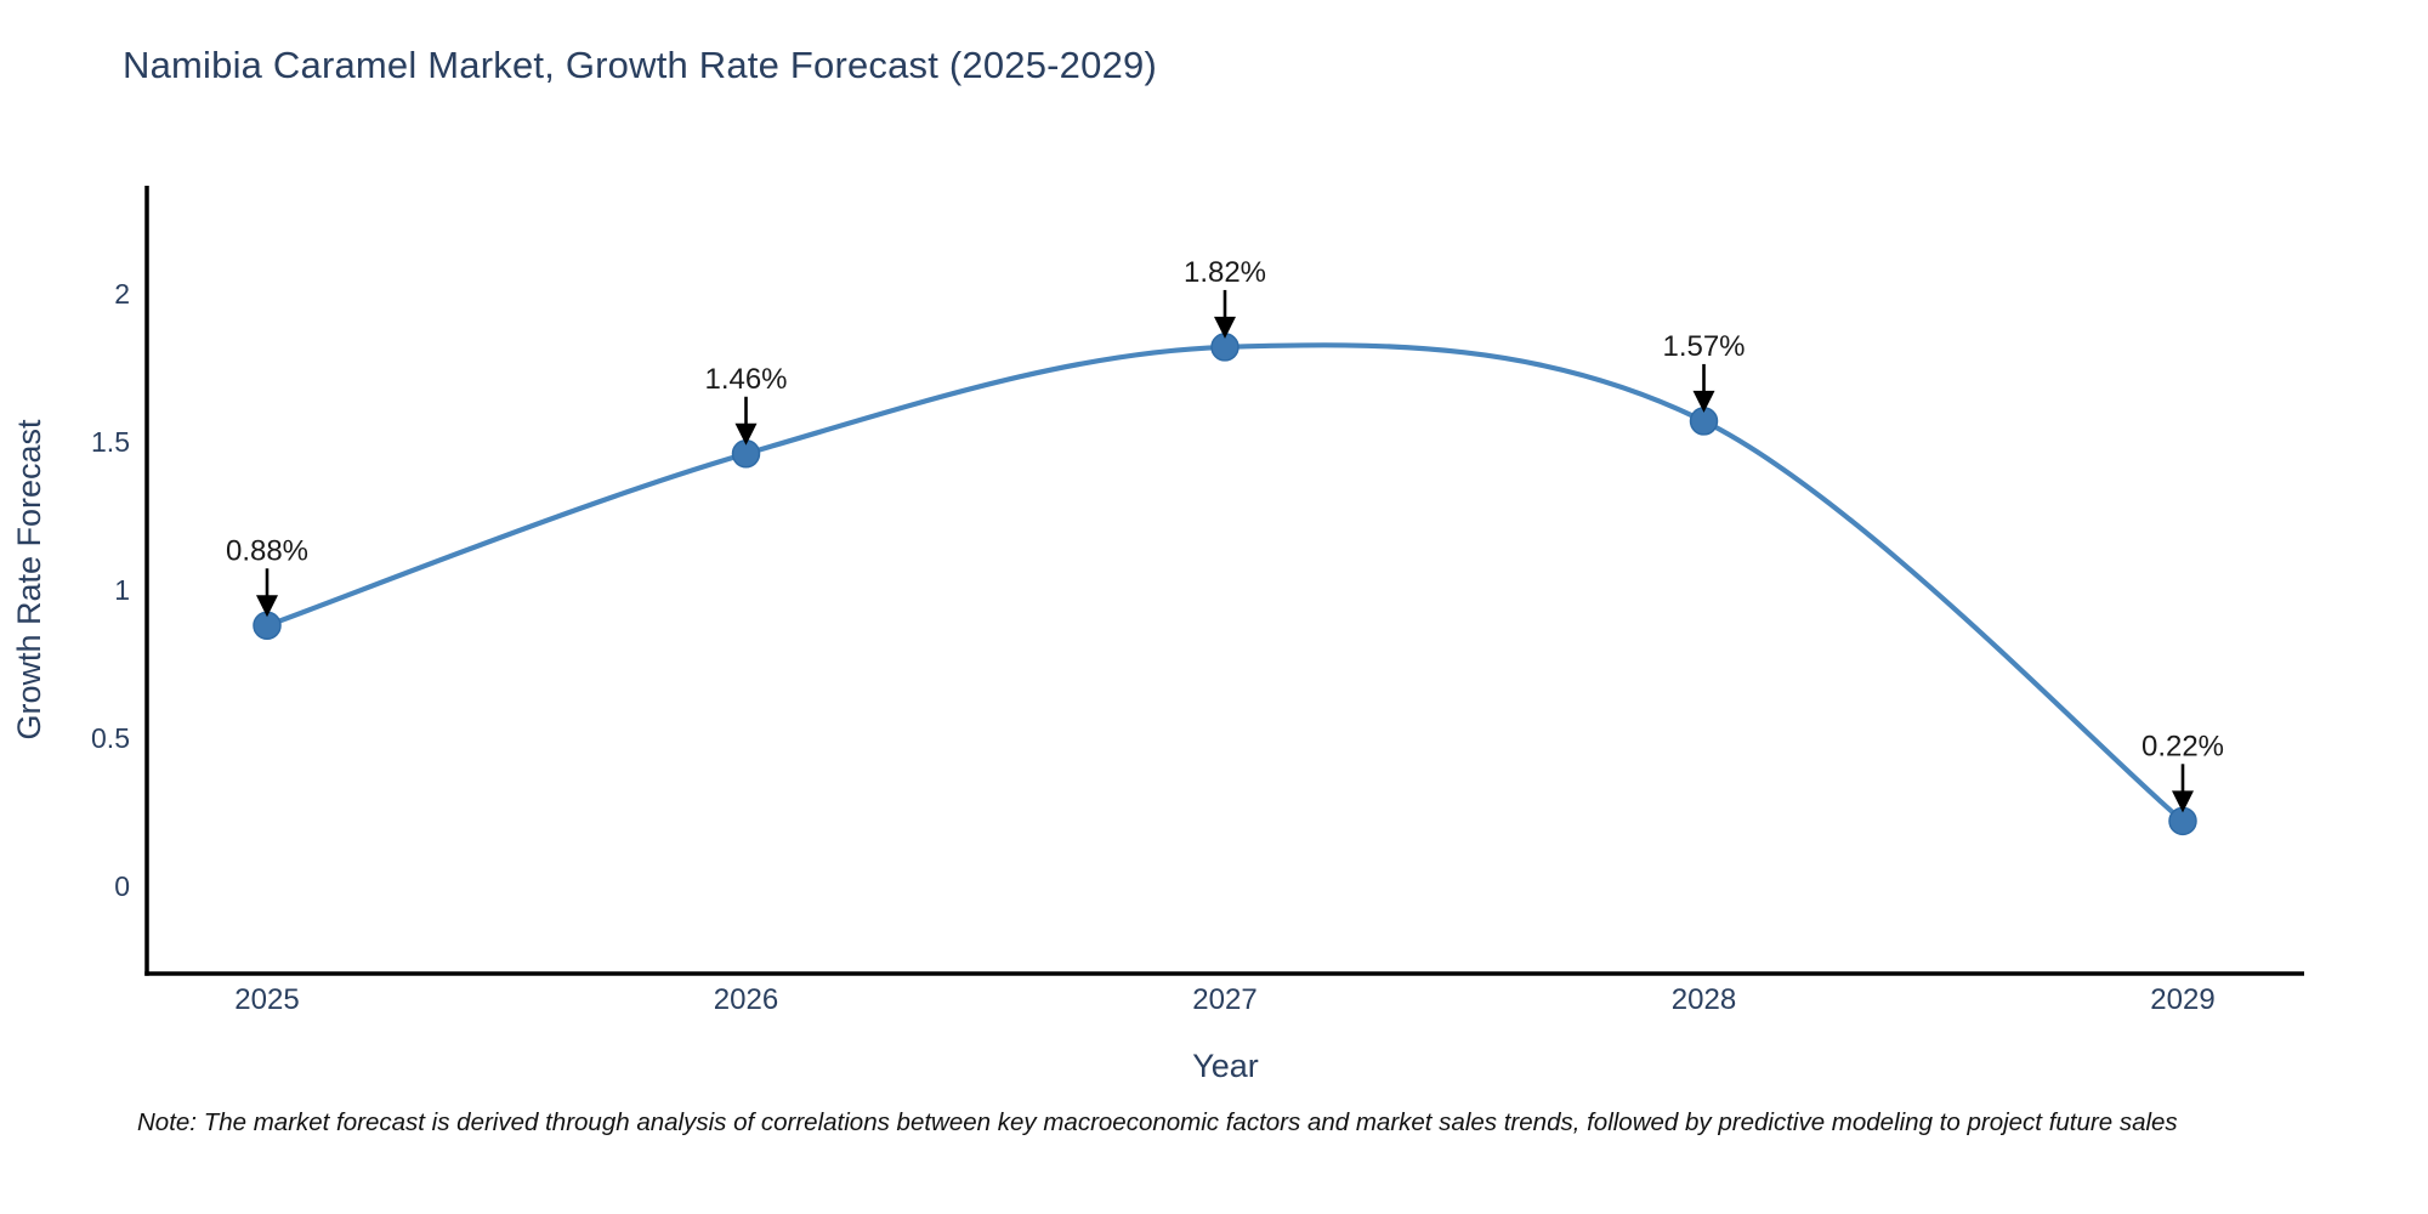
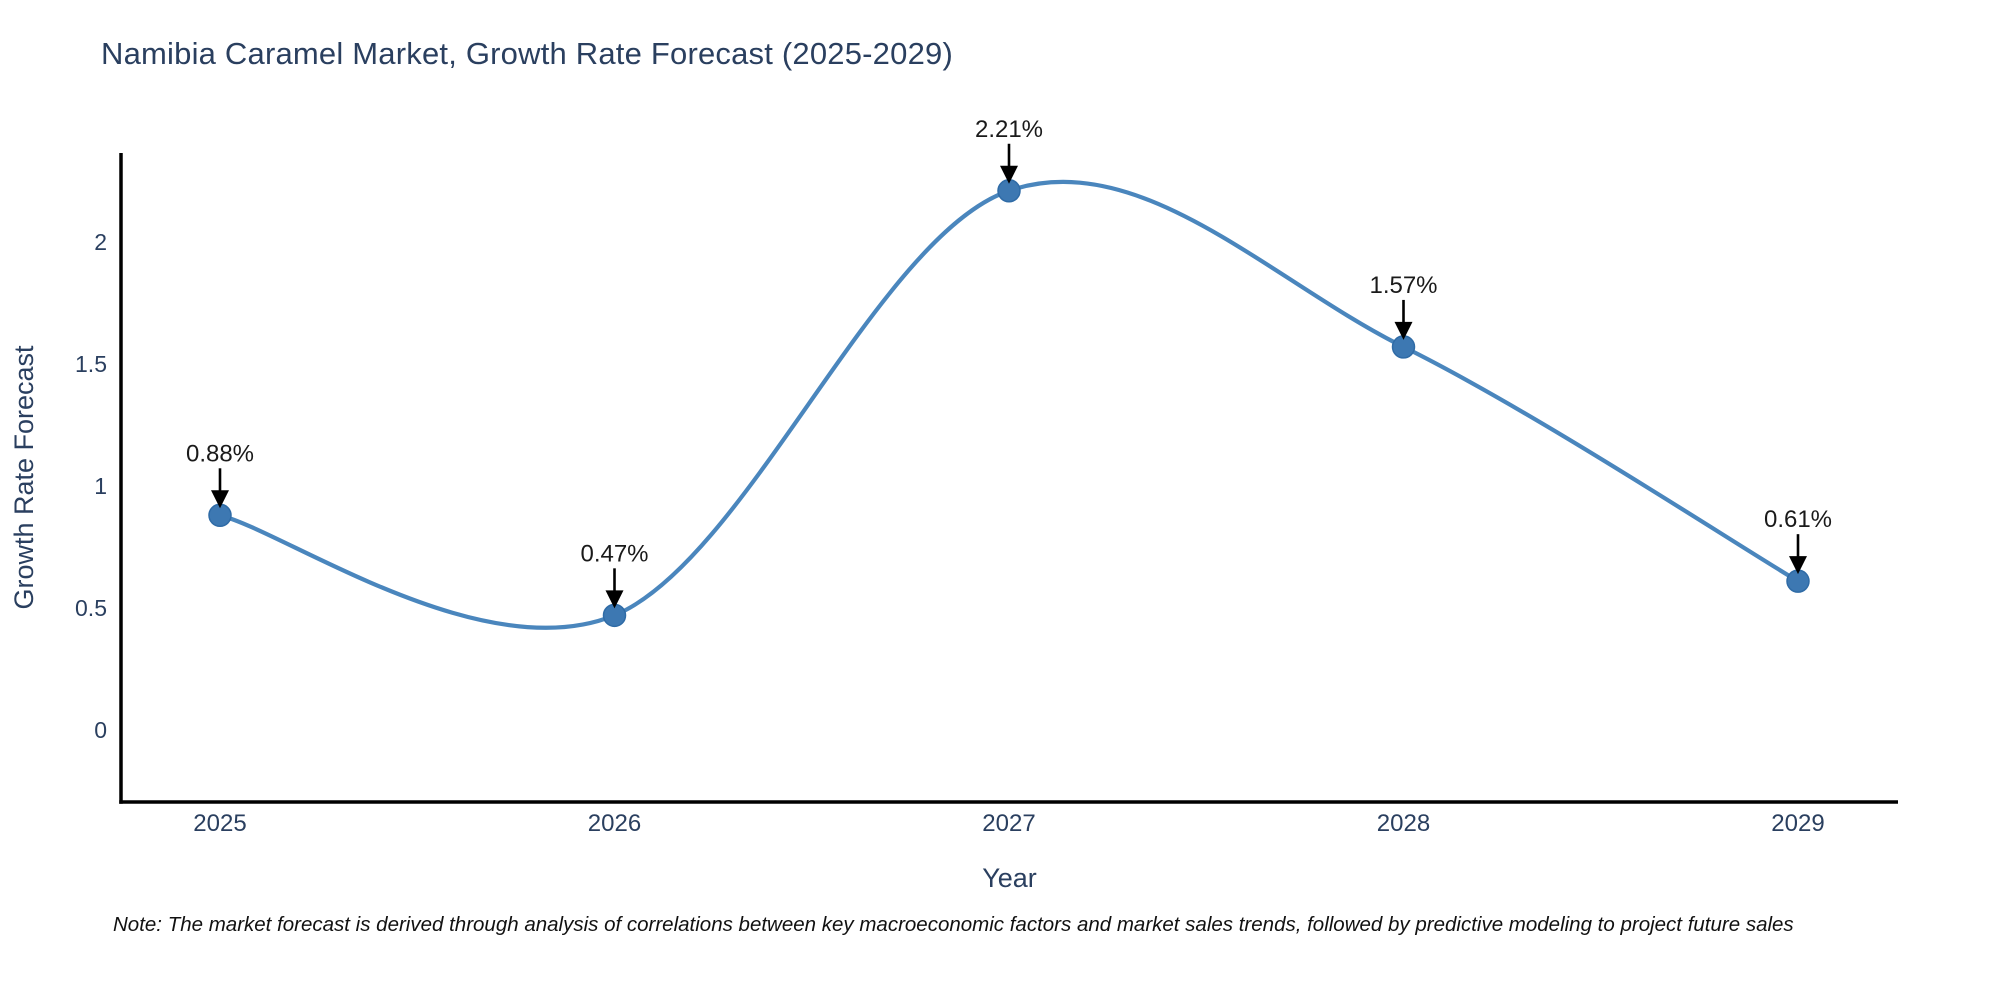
2026: 1.46% -> 0.47%
2027: 1.82% -> 2.21%
2029: 0.22% -> 0.61%
